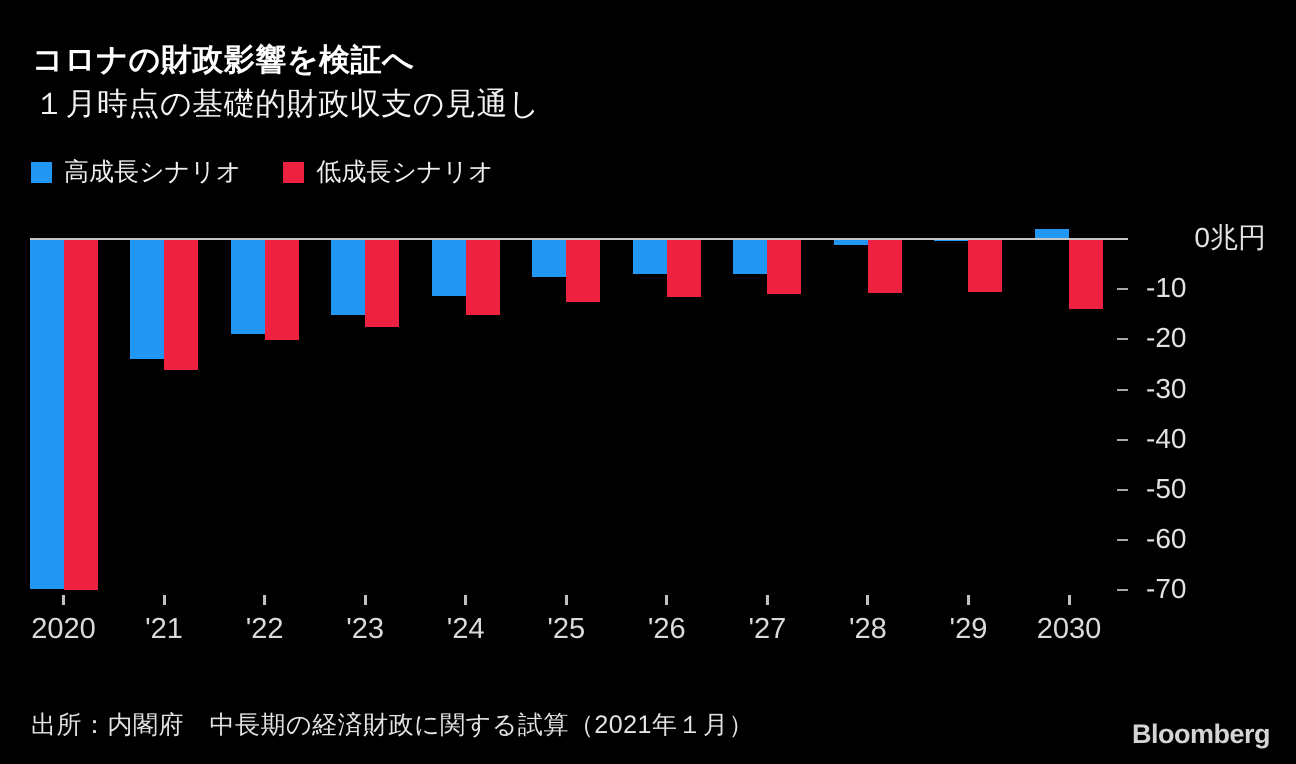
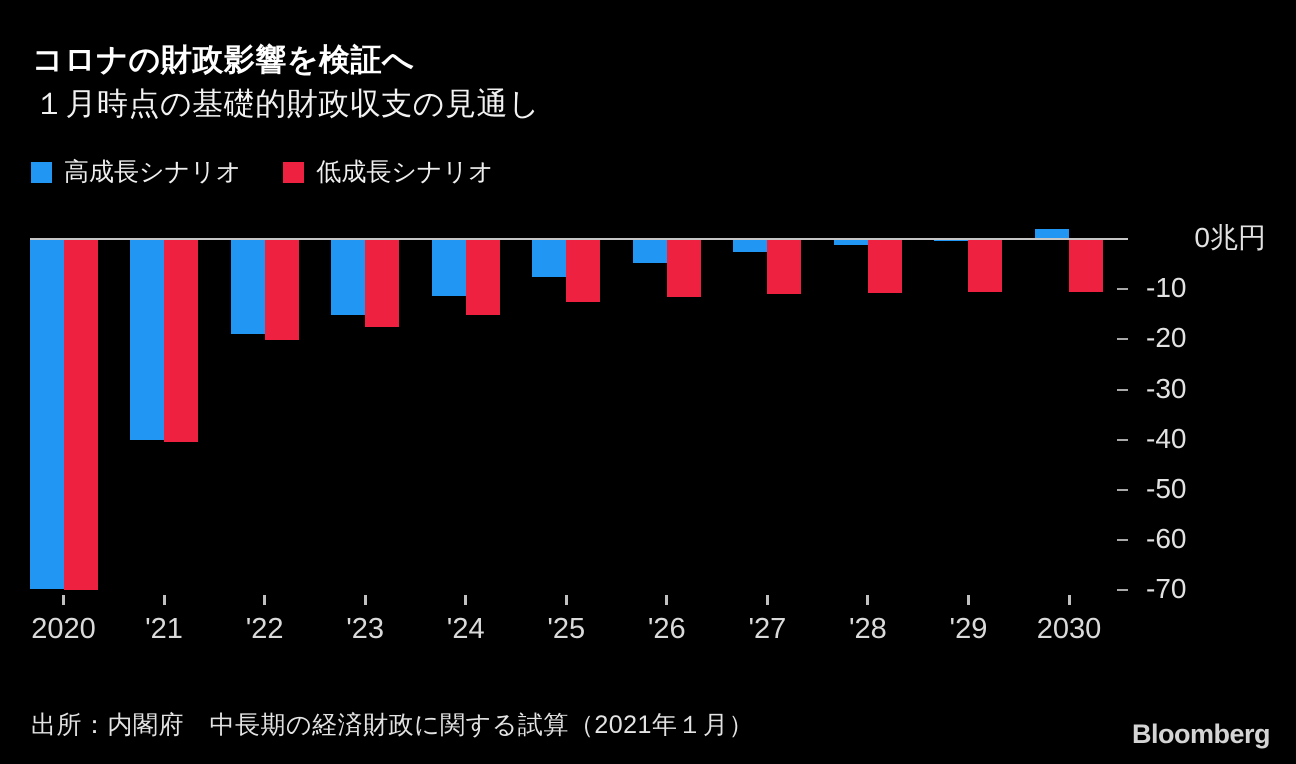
高成長シナリオ/'21: -24 -> -40
低成長シナリオ/'21: -26 -> -40
高成長シナリオ/'26: -7 -> -5
高成長シナリオ/'27: -7 -> -3
低成長シナリオ/2030: -14 -> -10
